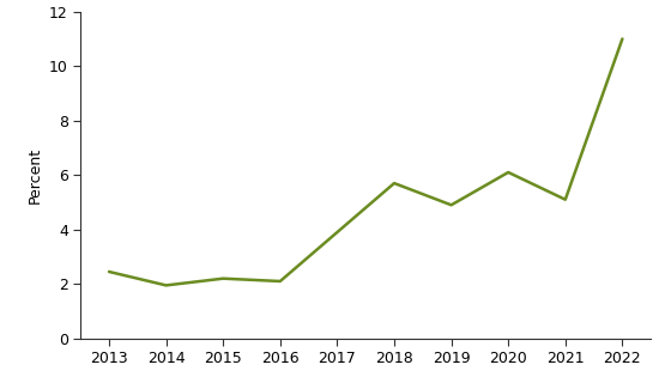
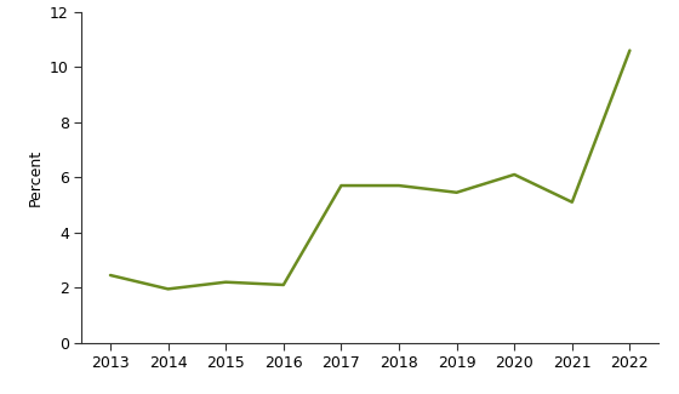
2017: 3.90 -> 5.70
2019: 4.90 -> 5.45
2022: 11.00 -> 10.60
